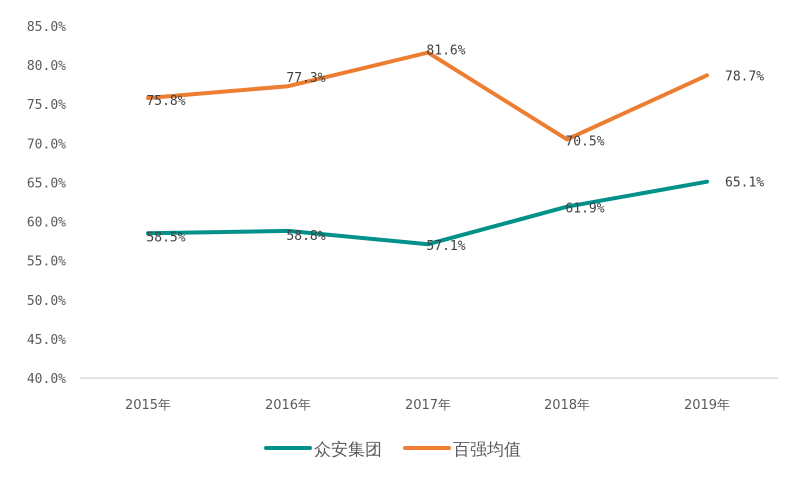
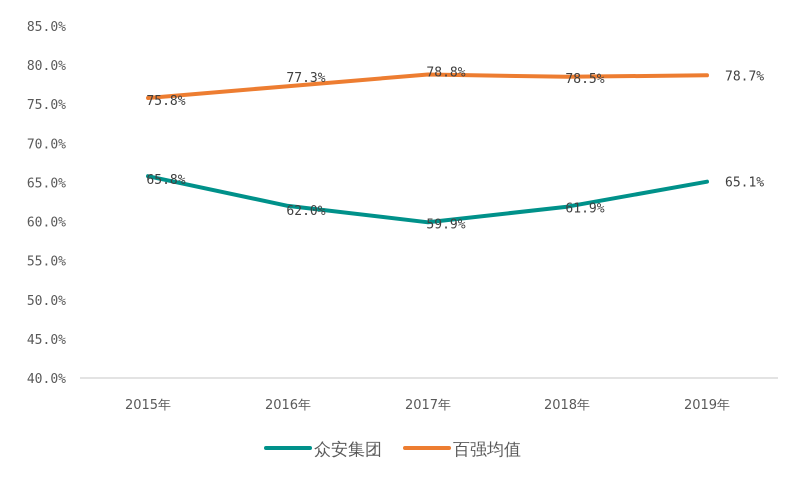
众安集团/2015年: 58.5% -> 65.8%
众安集团/2016年: 58.8% -> 62.0%
众安集团/2017年: 57.1% -> 59.9%
百强均值/2017年: 81.6% -> 78.8%
百强均值/2018年: 70.5% -> 78.5%
